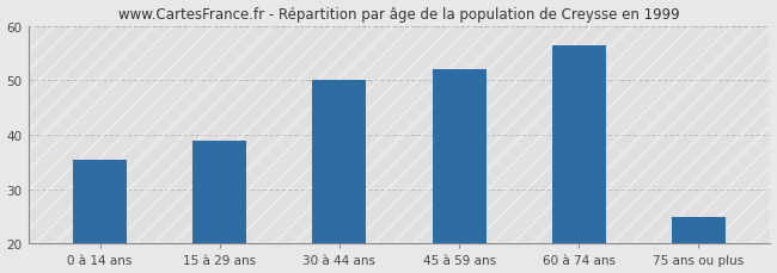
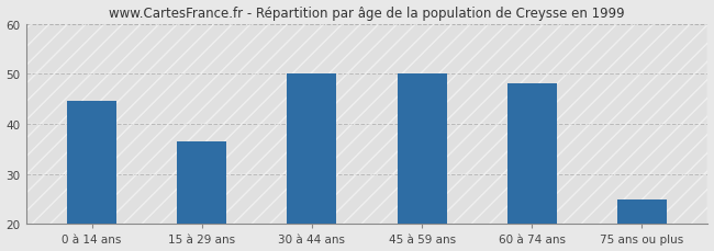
0 à 14 ans: 35.5 -> 44.5
15 à 29 ans: 39.0 -> 36.5
45 à 59 ans: 52.0 -> 50.0
60 à 74 ans: 56.5 -> 48.0
